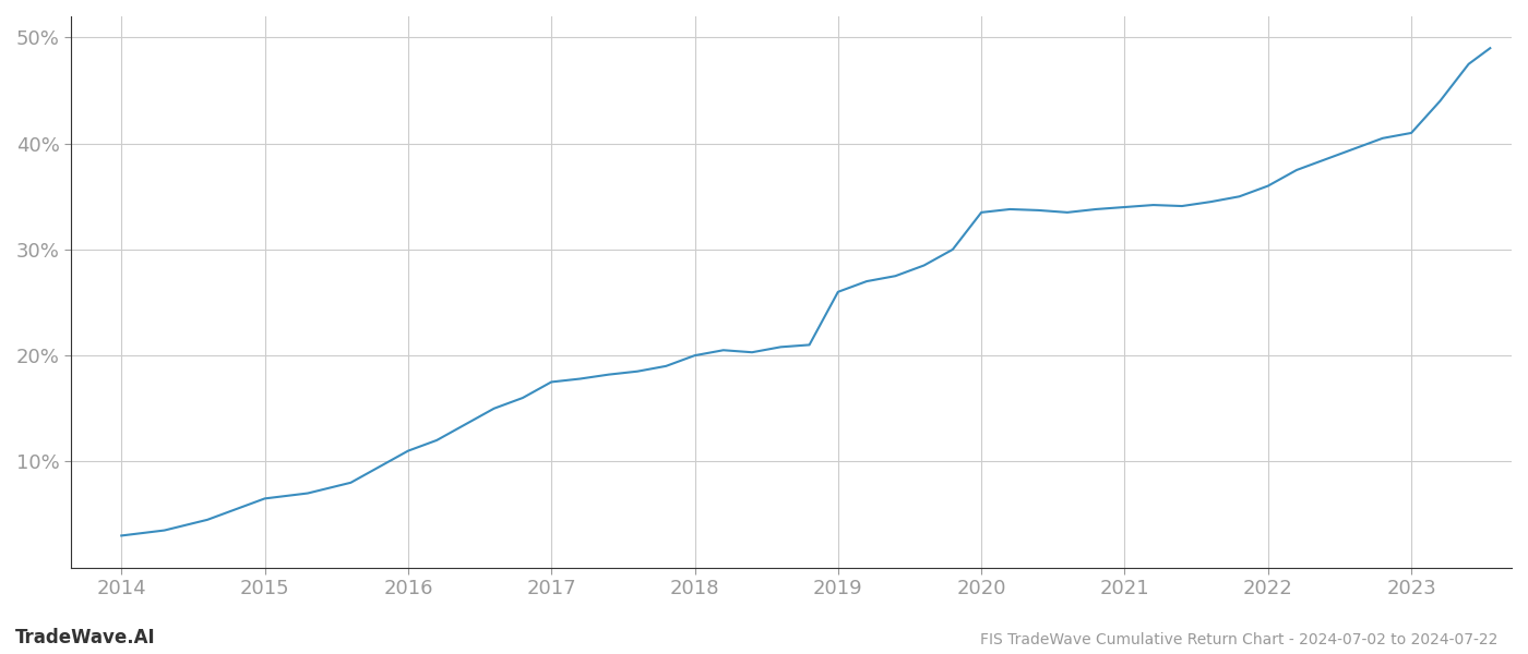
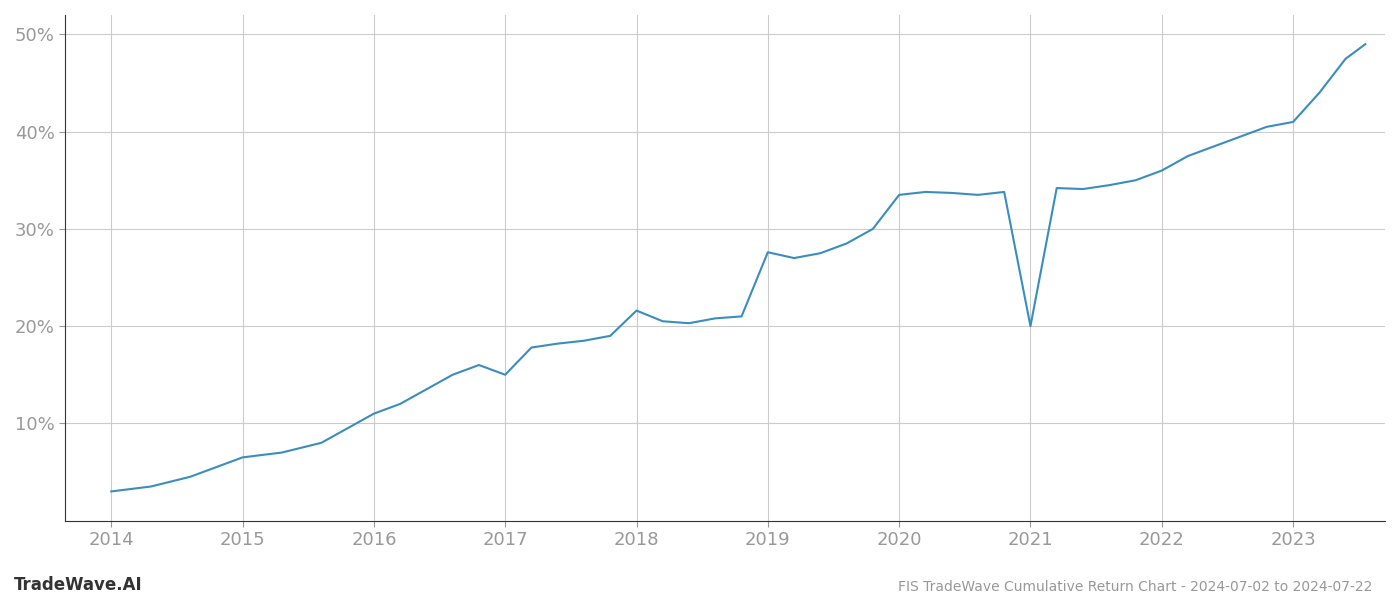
2017: 17.5% -> 15.0%
2018: 20.0% -> 21.6%
2019: 26.0% -> 27.6%
2021: 34.0% -> 20.0%
